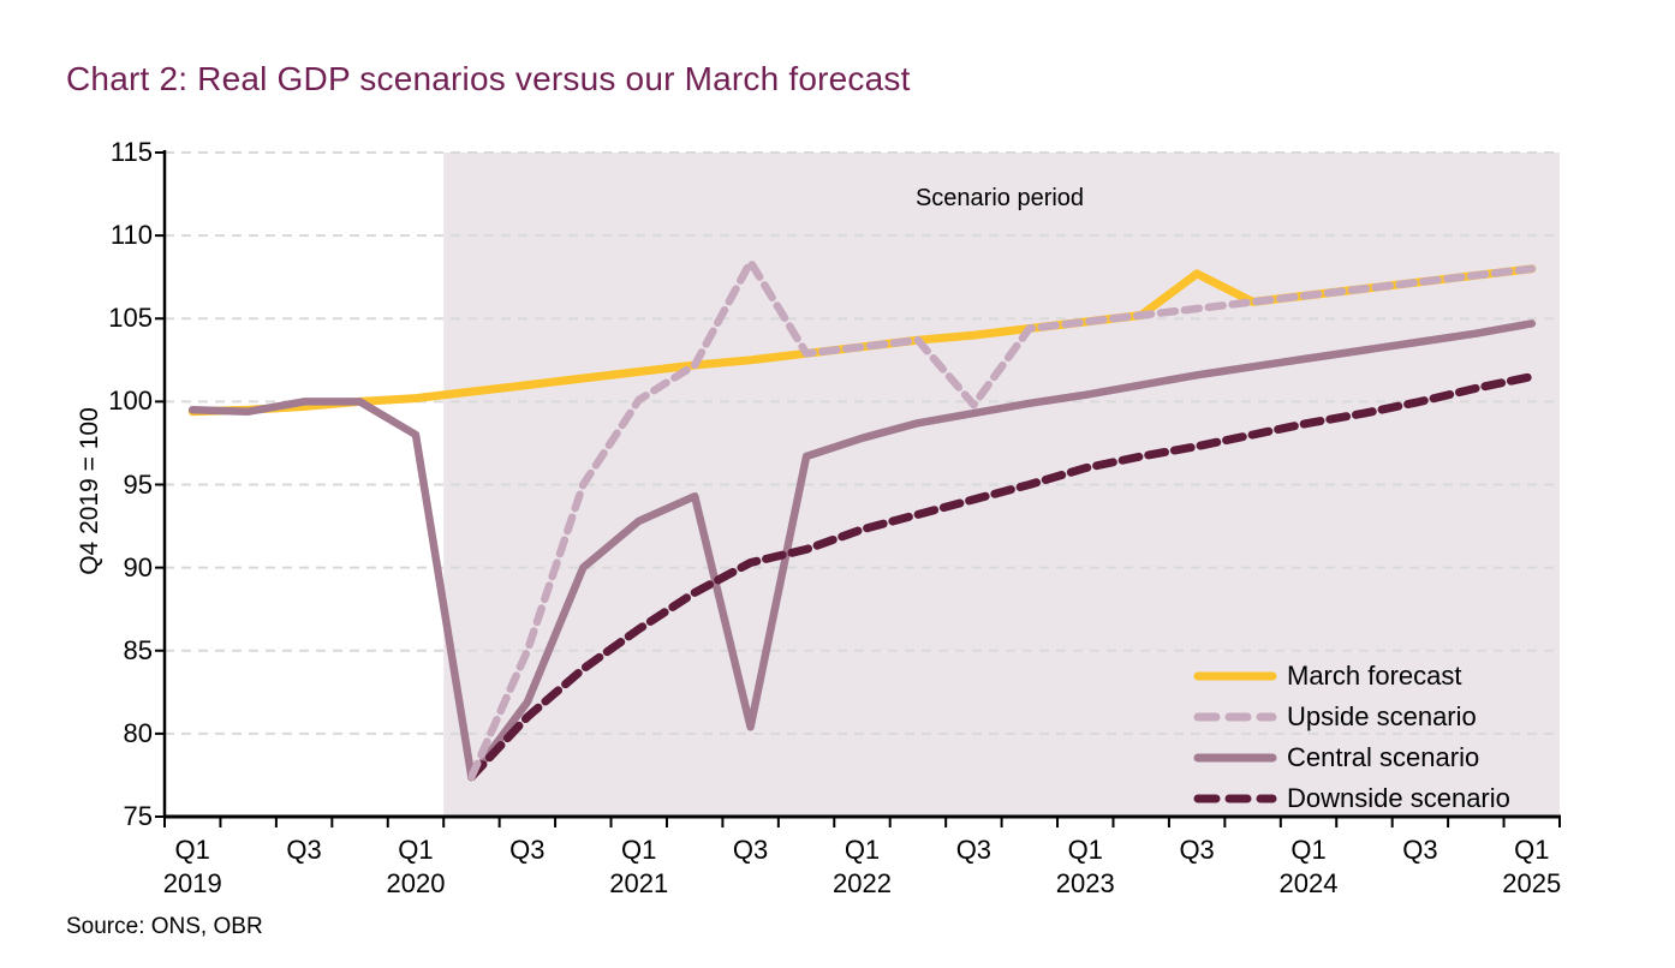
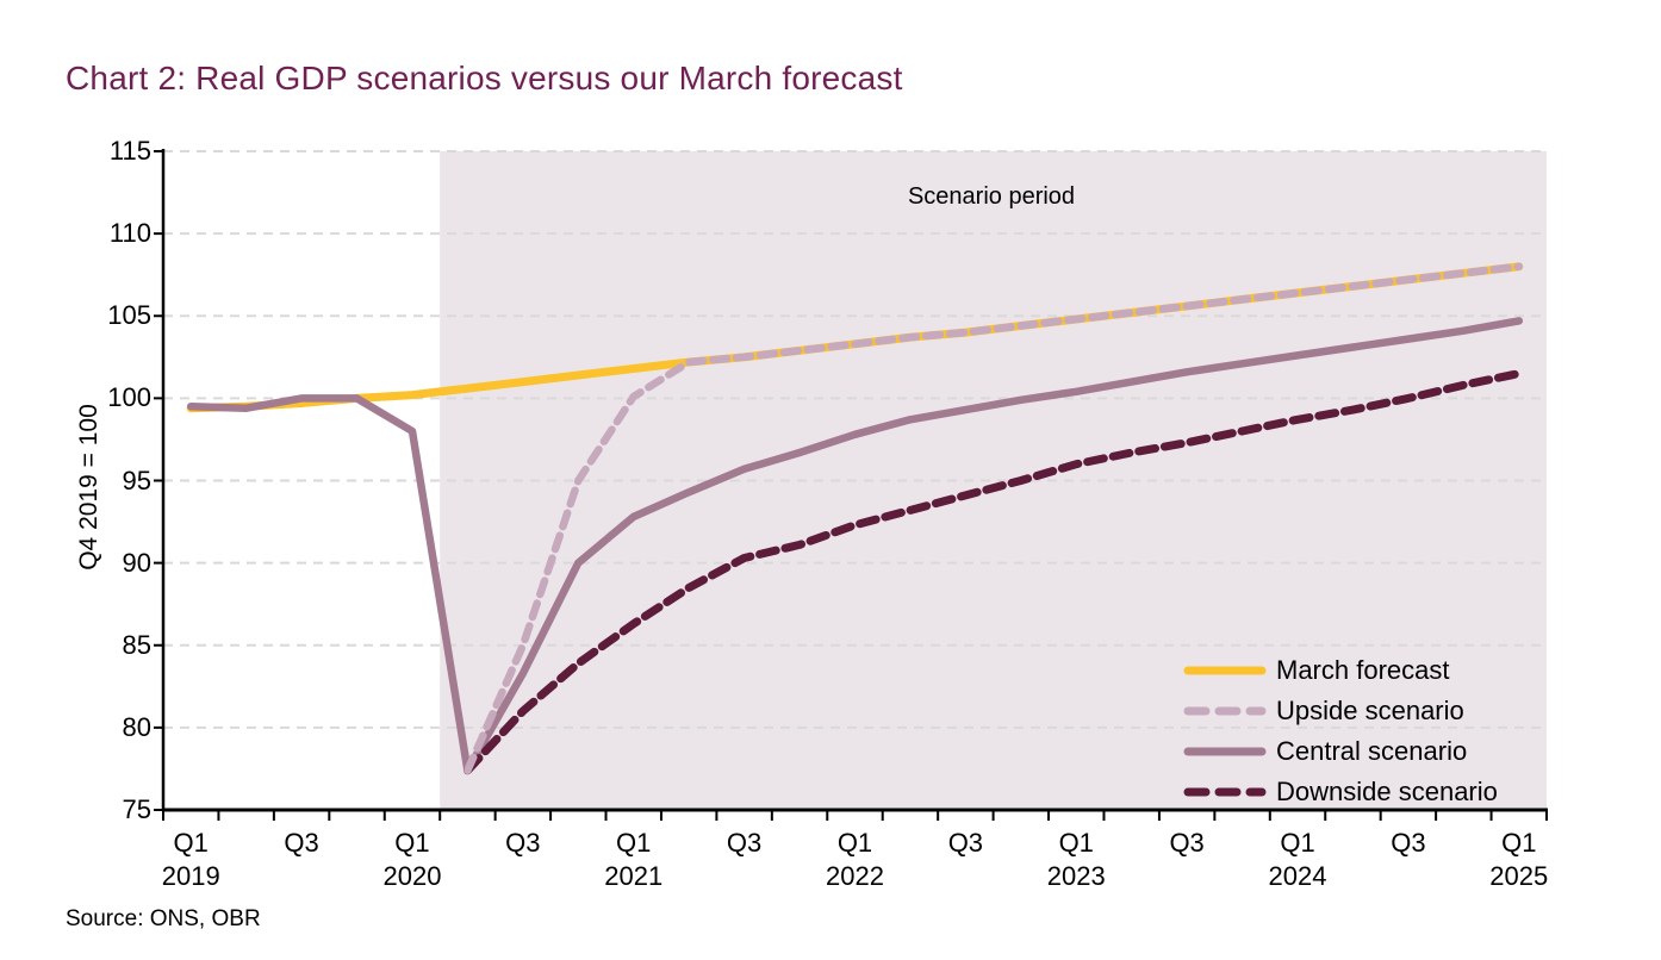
Central scenario/2020 Q3: 81.9 -> 83.3
Upside scenario/2021 Q3: 108.4 -> 102.5
Central scenario/2021 Q3: 80.4 -> 95.7
Upside scenario/2022 Q3: 99.8 -> 104.0
March forecast/2023 Q3: 107.7 -> 105.6
